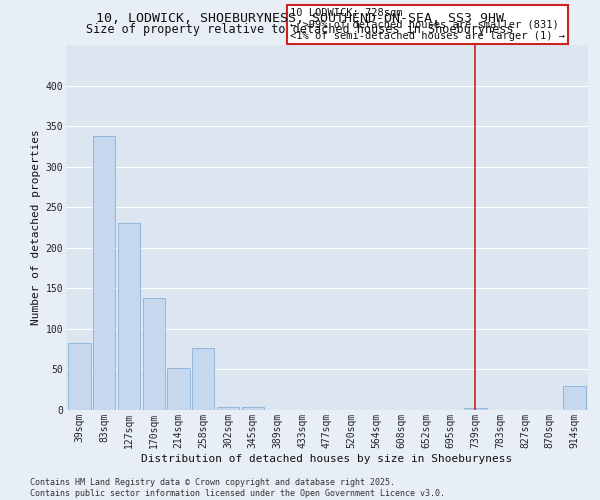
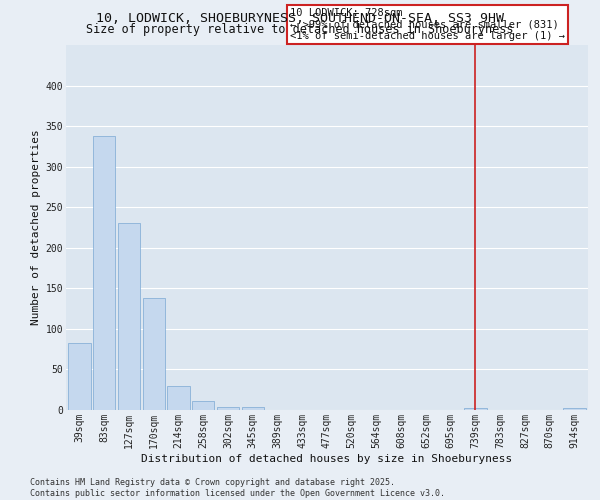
214sqm: 52 -> 30
258sqm: 76 -> 11
914sqm: 30 -> 3
